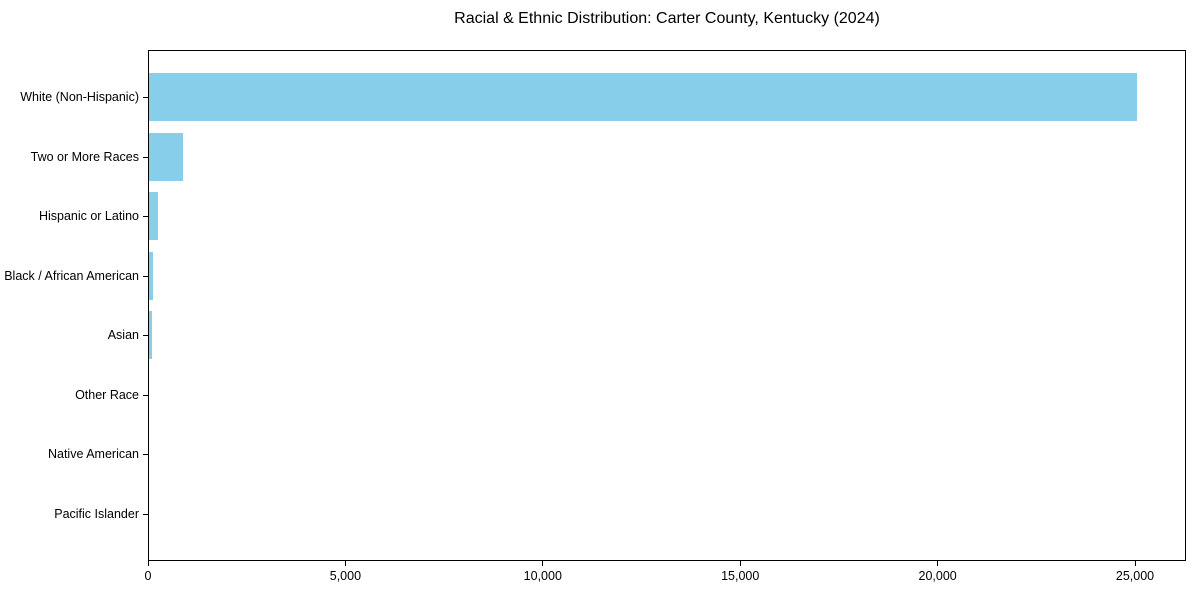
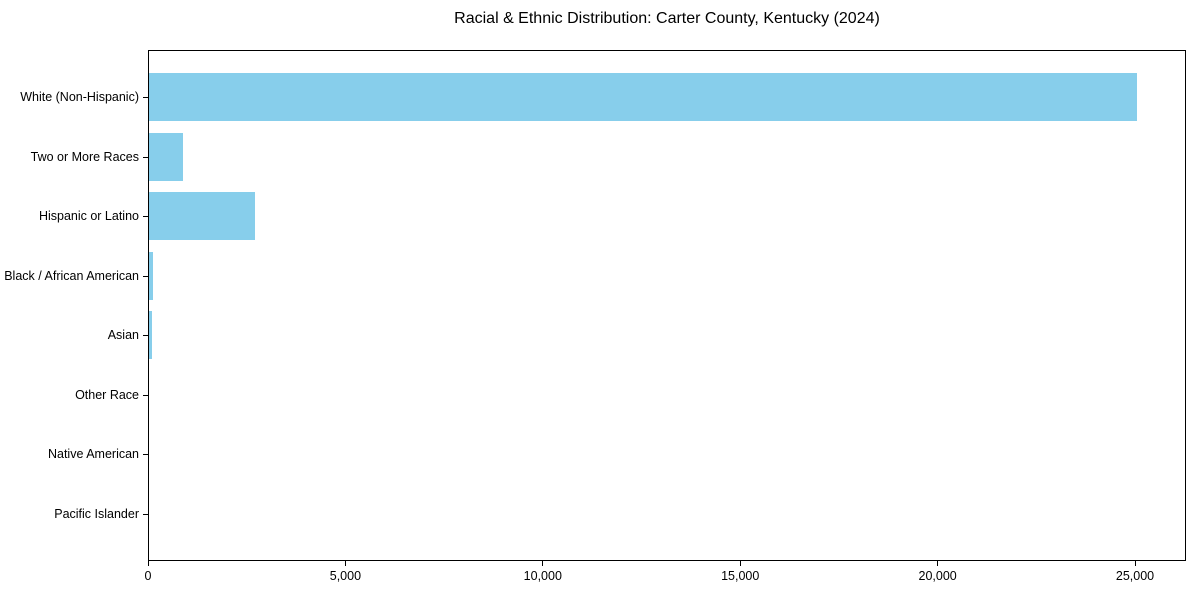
Hispanic or Latino: 200 -> 2700
